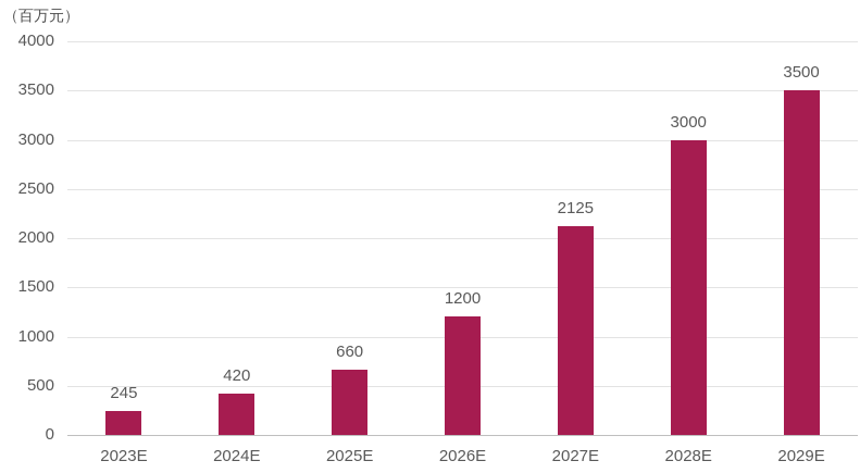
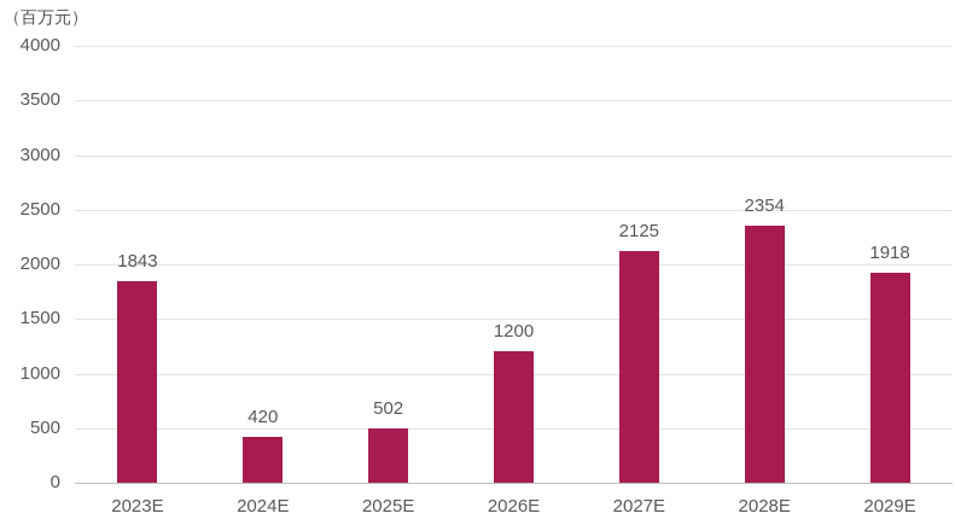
2023E: 245 -> 1843
2025E: 660 -> 502
2028E: 3000 -> 2354
2029E: 3500 -> 1918
